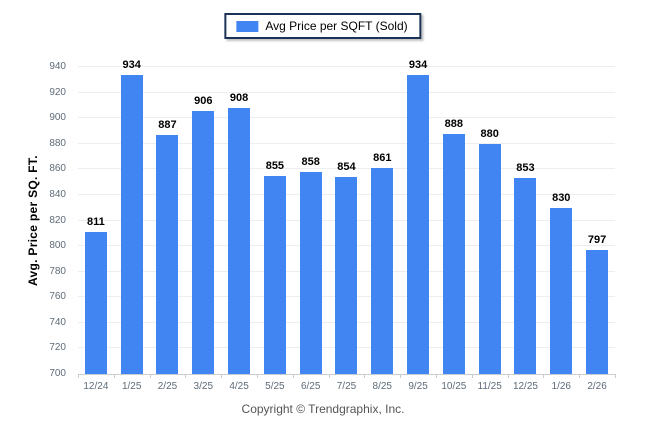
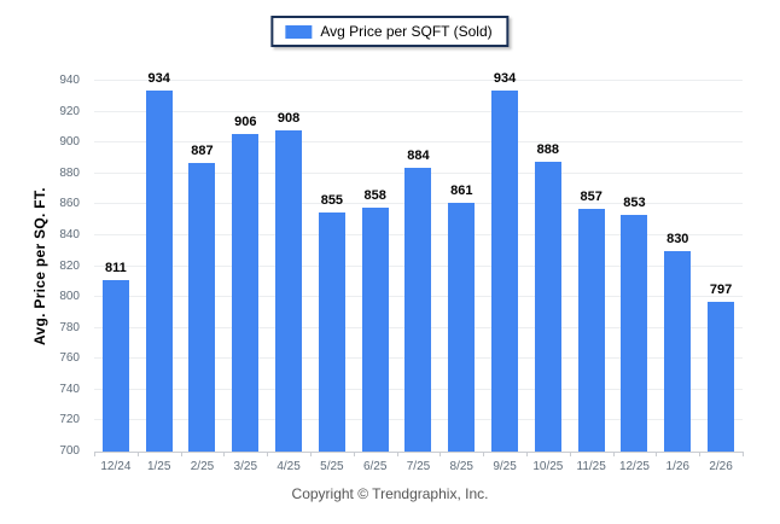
7/25: 854 -> 884
11/25: 880 -> 857
